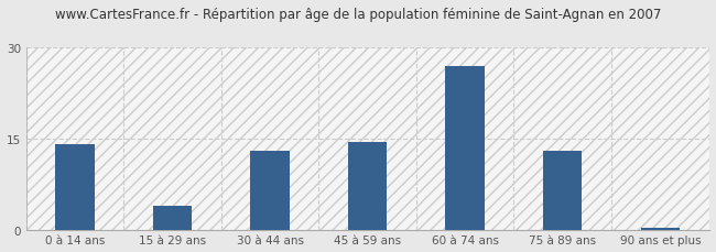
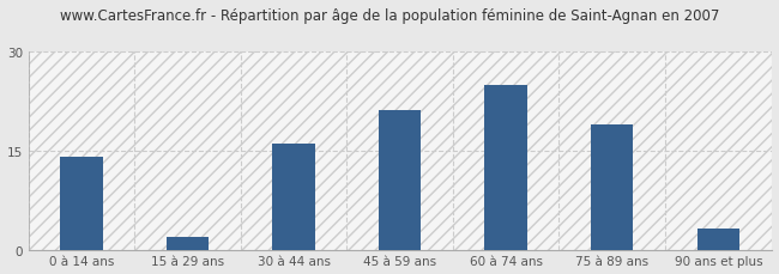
15 à 29 ans: 4.0 -> 2.0
30 à 44 ans: 13.0 -> 16.0
45 à 59 ans: 14.5 -> 21.2
60 à 74 ans: 27.0 -> 25.0
75 à 89 ans: 13.0 -> 19.0
90 ans et plus: 0.3 -> 3.2
